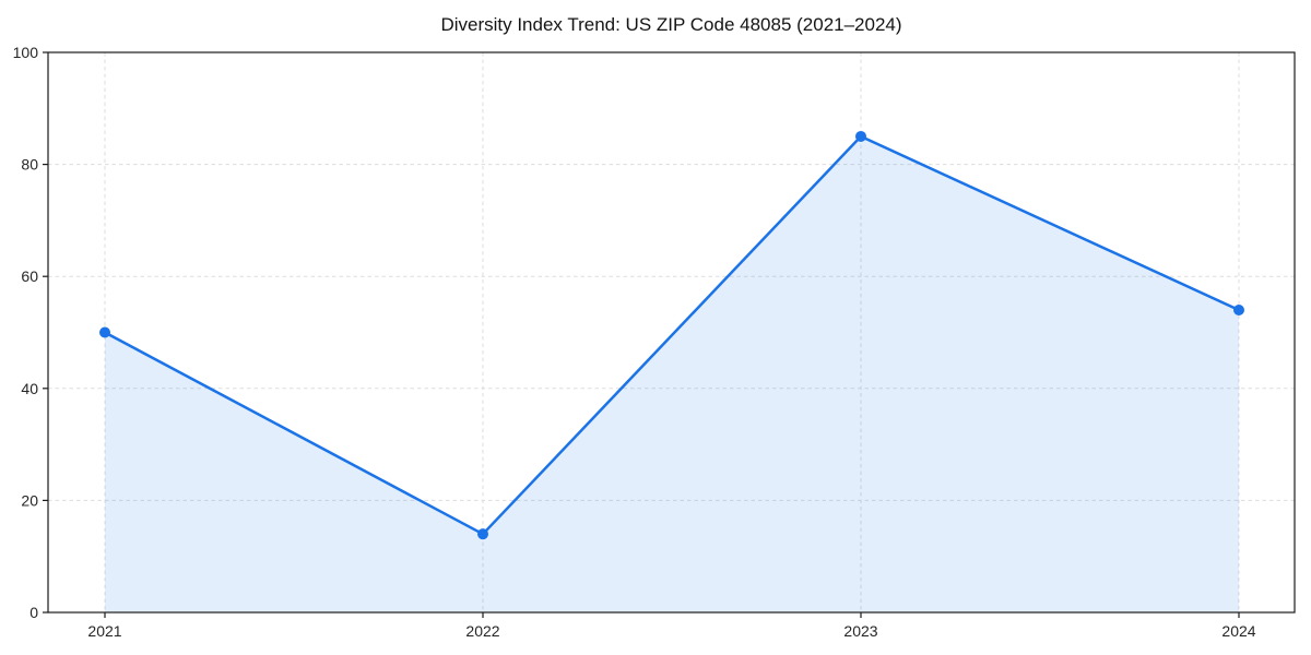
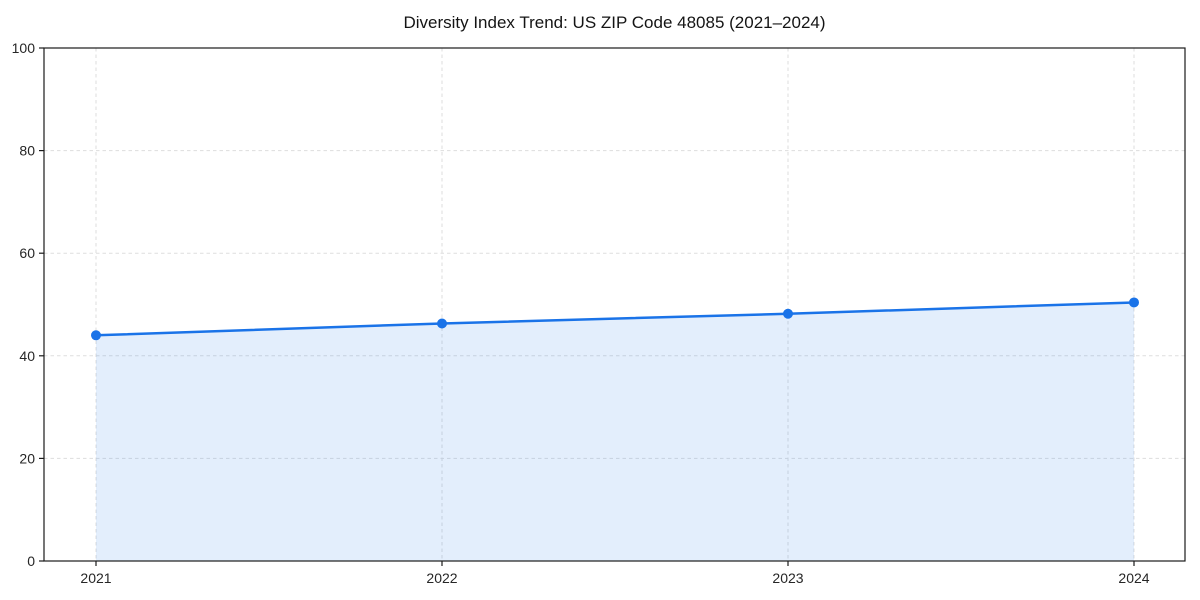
2021: 50 -> 44
2022: 14 -> 46
2023: 85 -> 48
2024: 54 -> 50
